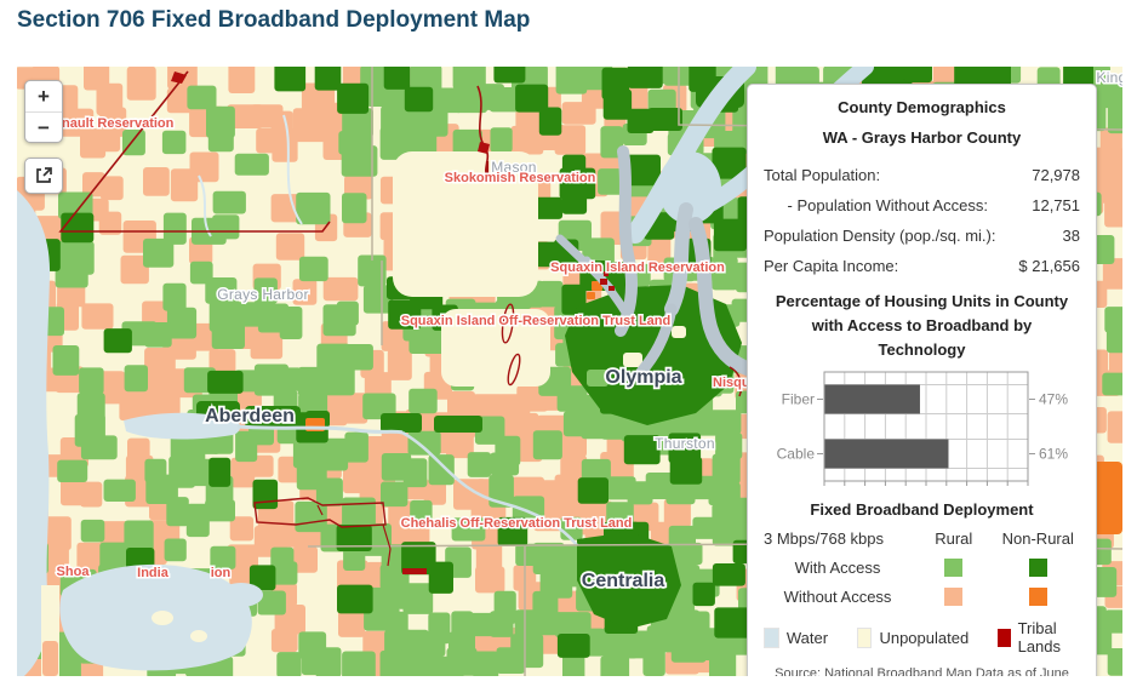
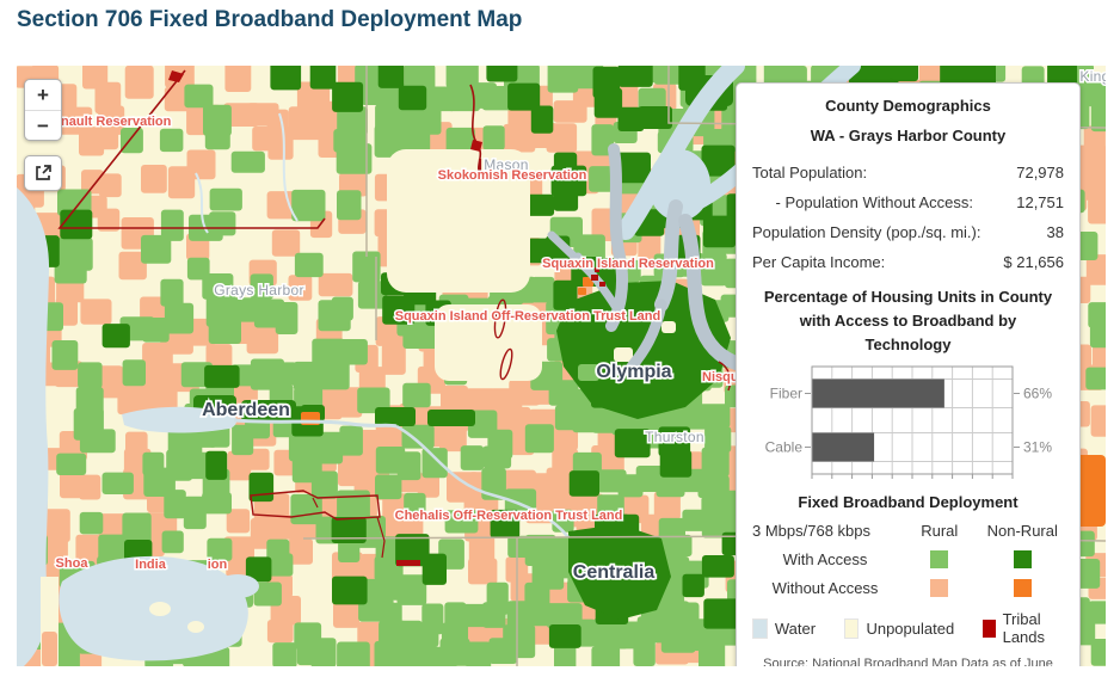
Fiber: 47% -> 66%
Cable: 61% -> 31%
